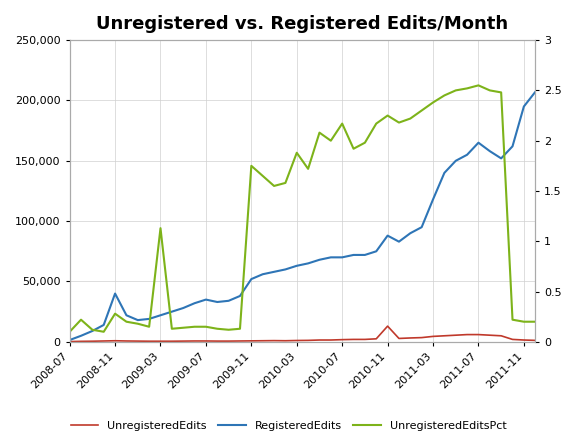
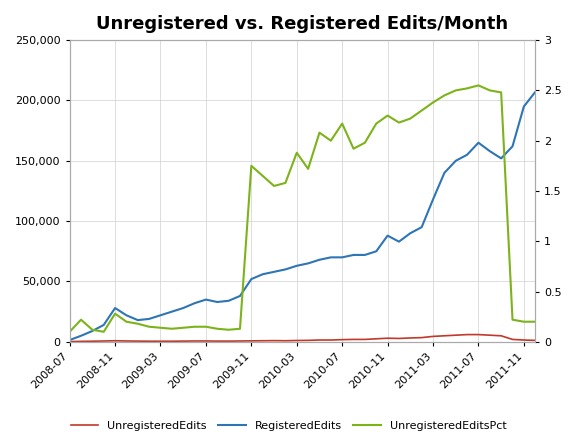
RegisteredEdits/2008-11: 40,000 -> 28,000
UnregisteredEditsPct/2009-03: 1.13 -> 0.14
UnregisteredEdits/2010-11: 13,000 -> 3,000
